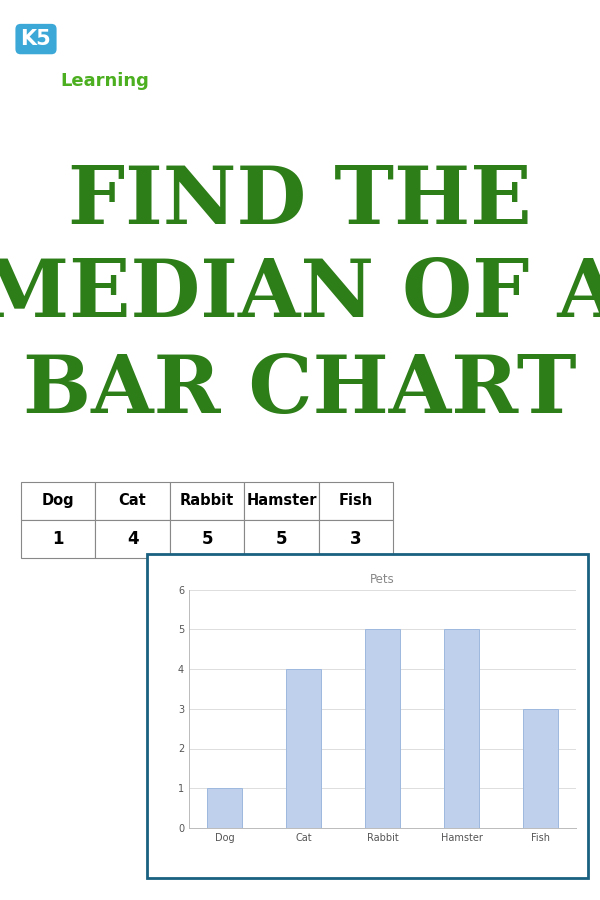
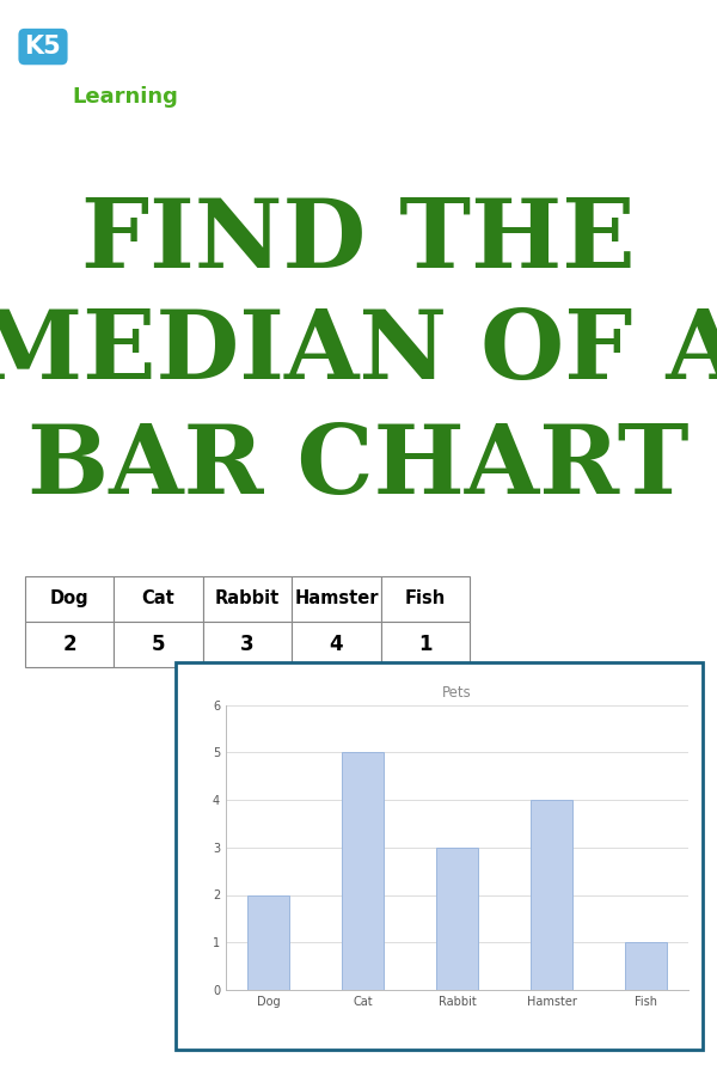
Dog: 1 -> 2
Cat: 4 -> 5
Rabbit: 5 -> 3
Hamster: 5 -> 4
Fish: 3 -> 1
